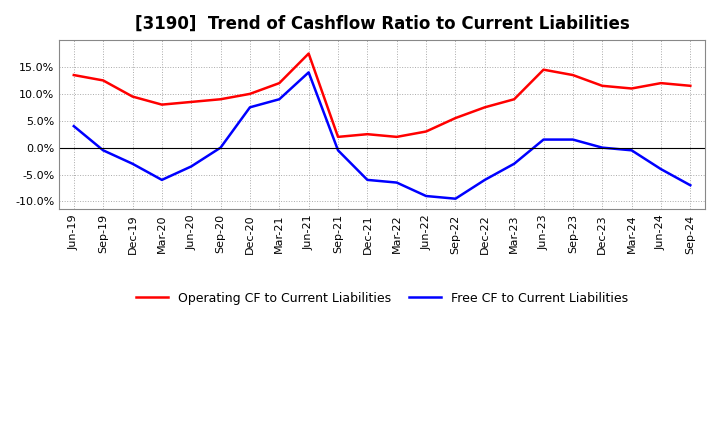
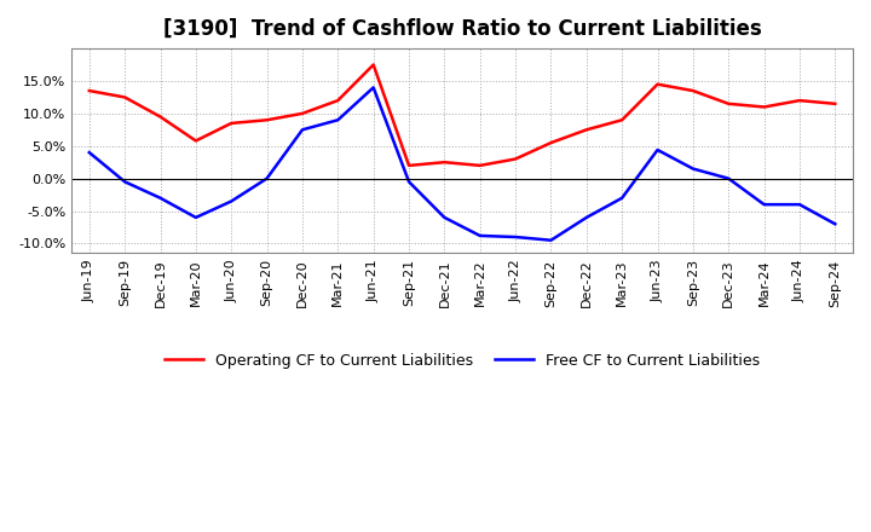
Operating CF to Current Liabilities/Mar-20: 8.0% -> 5.8%
Free CF to Current Liabilities/Mar-22: -6.5% -> -8.8%
Free CF to Current Liabilities/Jun-23: 1.5% -> 4.4%
Free CF to Current Liabilities/Mar-24: -0.5% -> -4.0%
